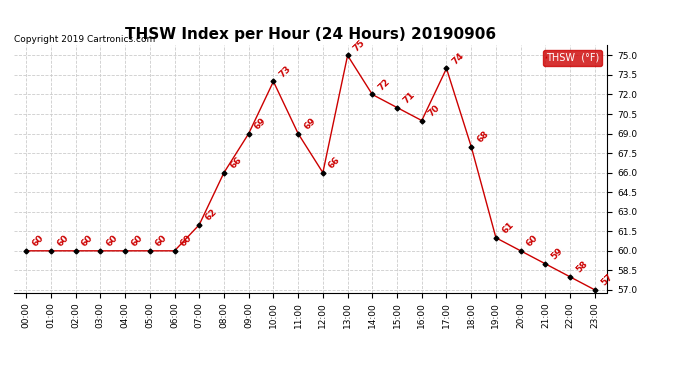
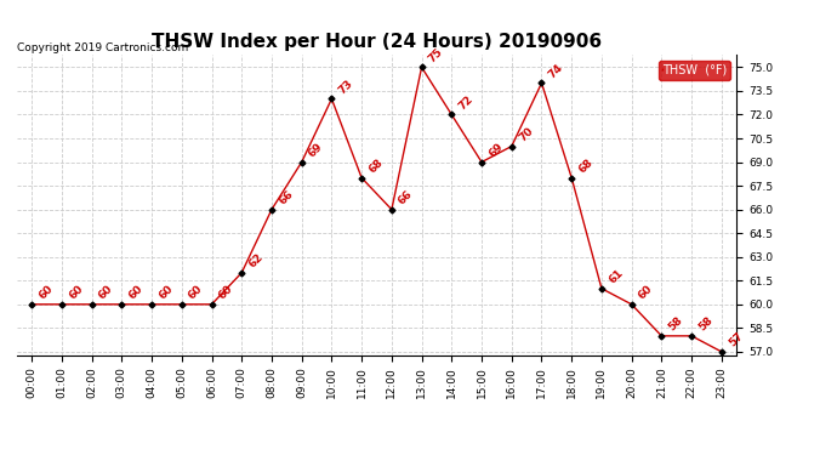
11:00: 69 -> 68
15:00: 71 -> 69
21:00: 59 -> 58
